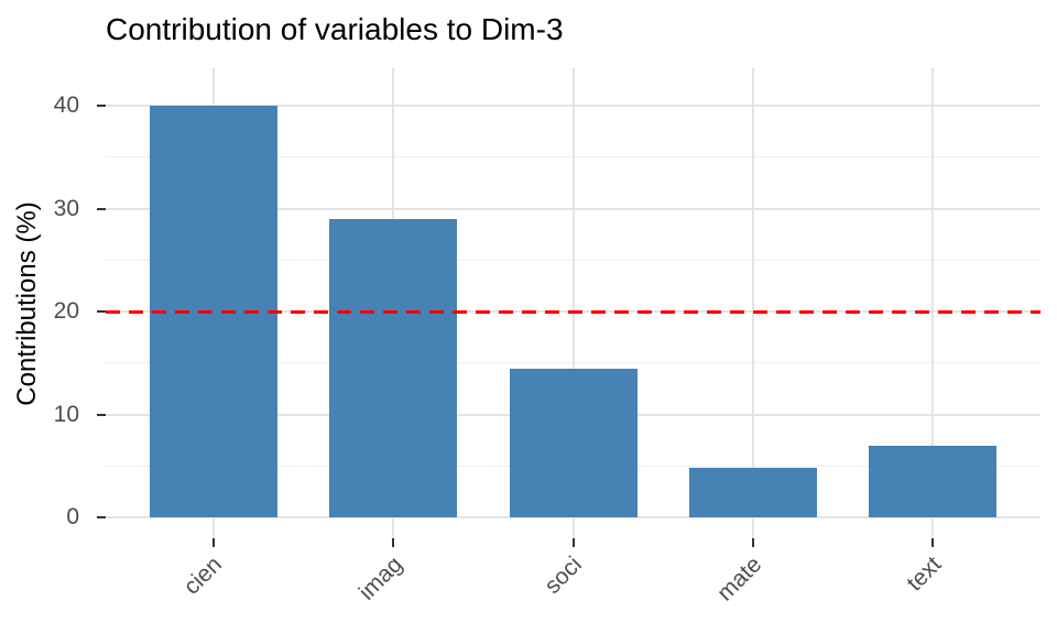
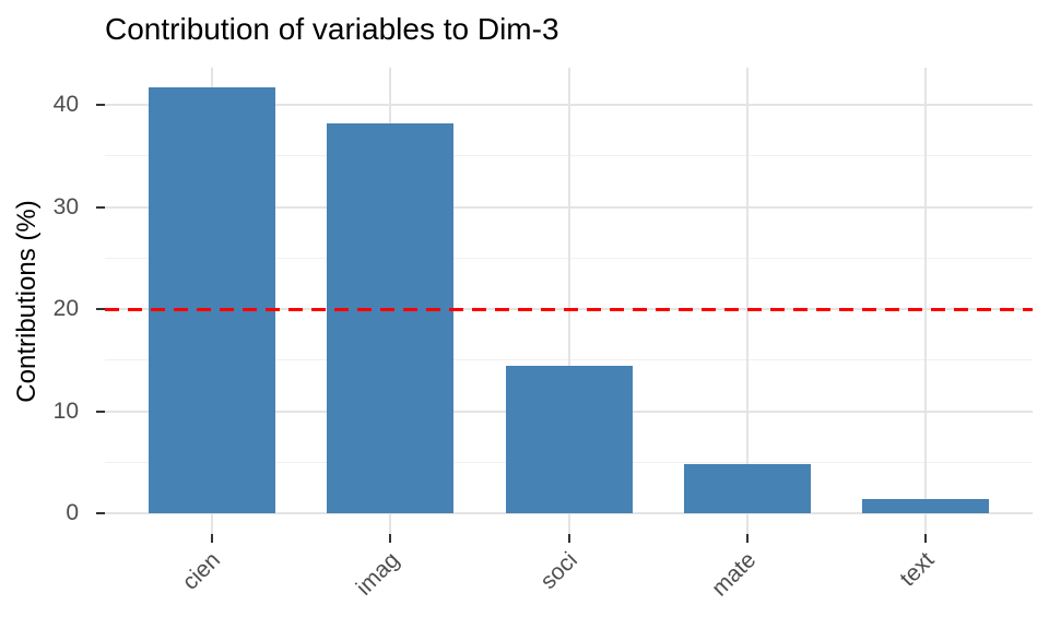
cien: 40 -> 42
imag: 29 -> 38
text: 7 -> 1
